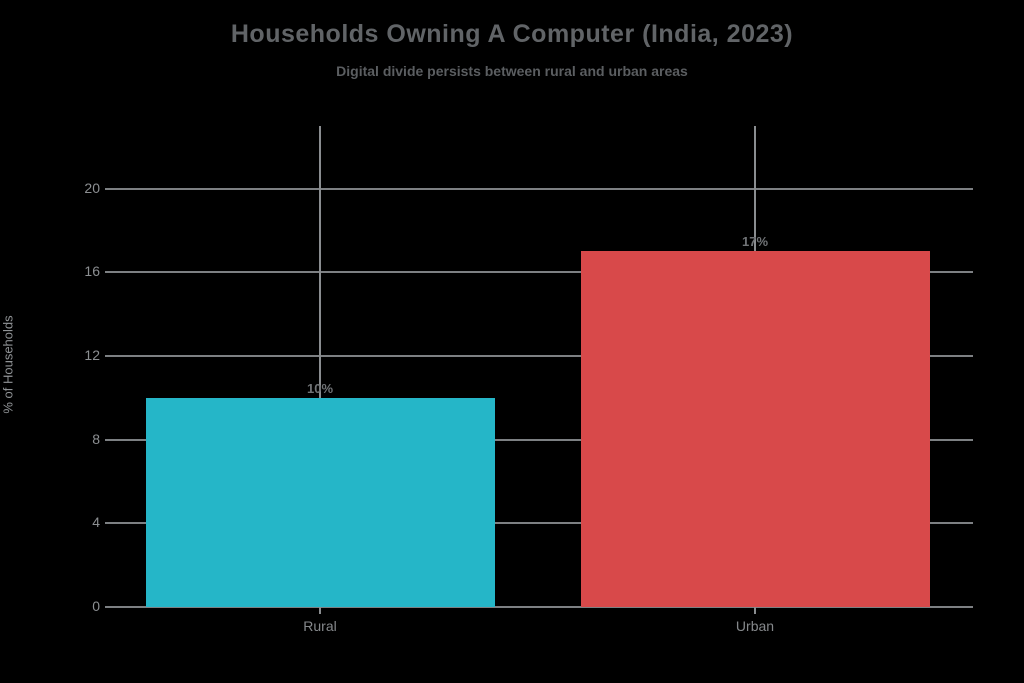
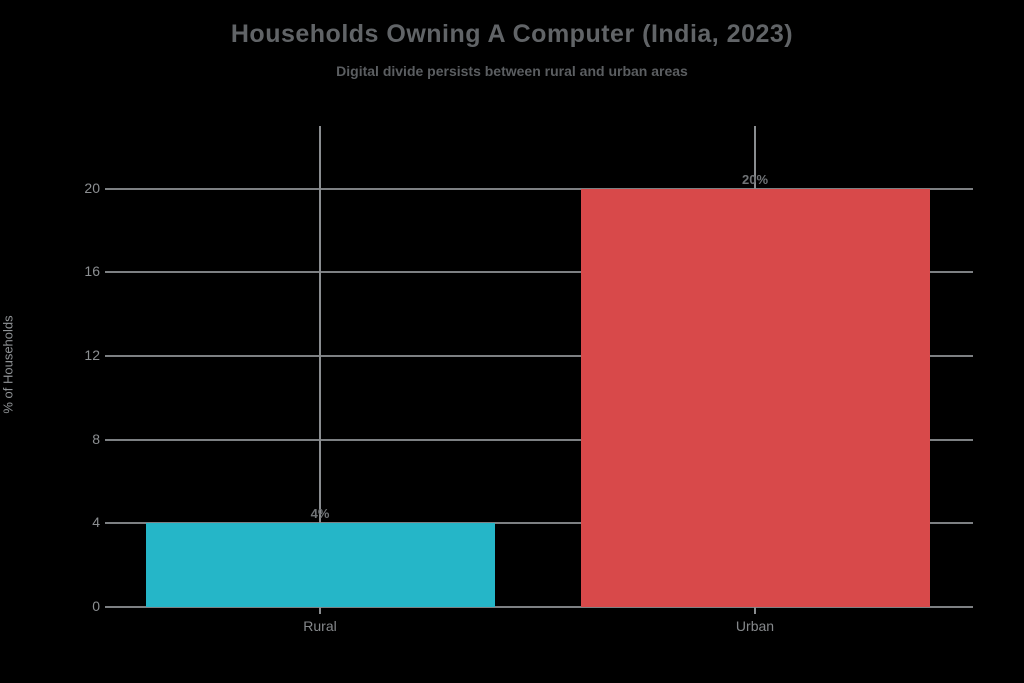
Rural: 10% -> 4%
Urban: 17% -> 20%
